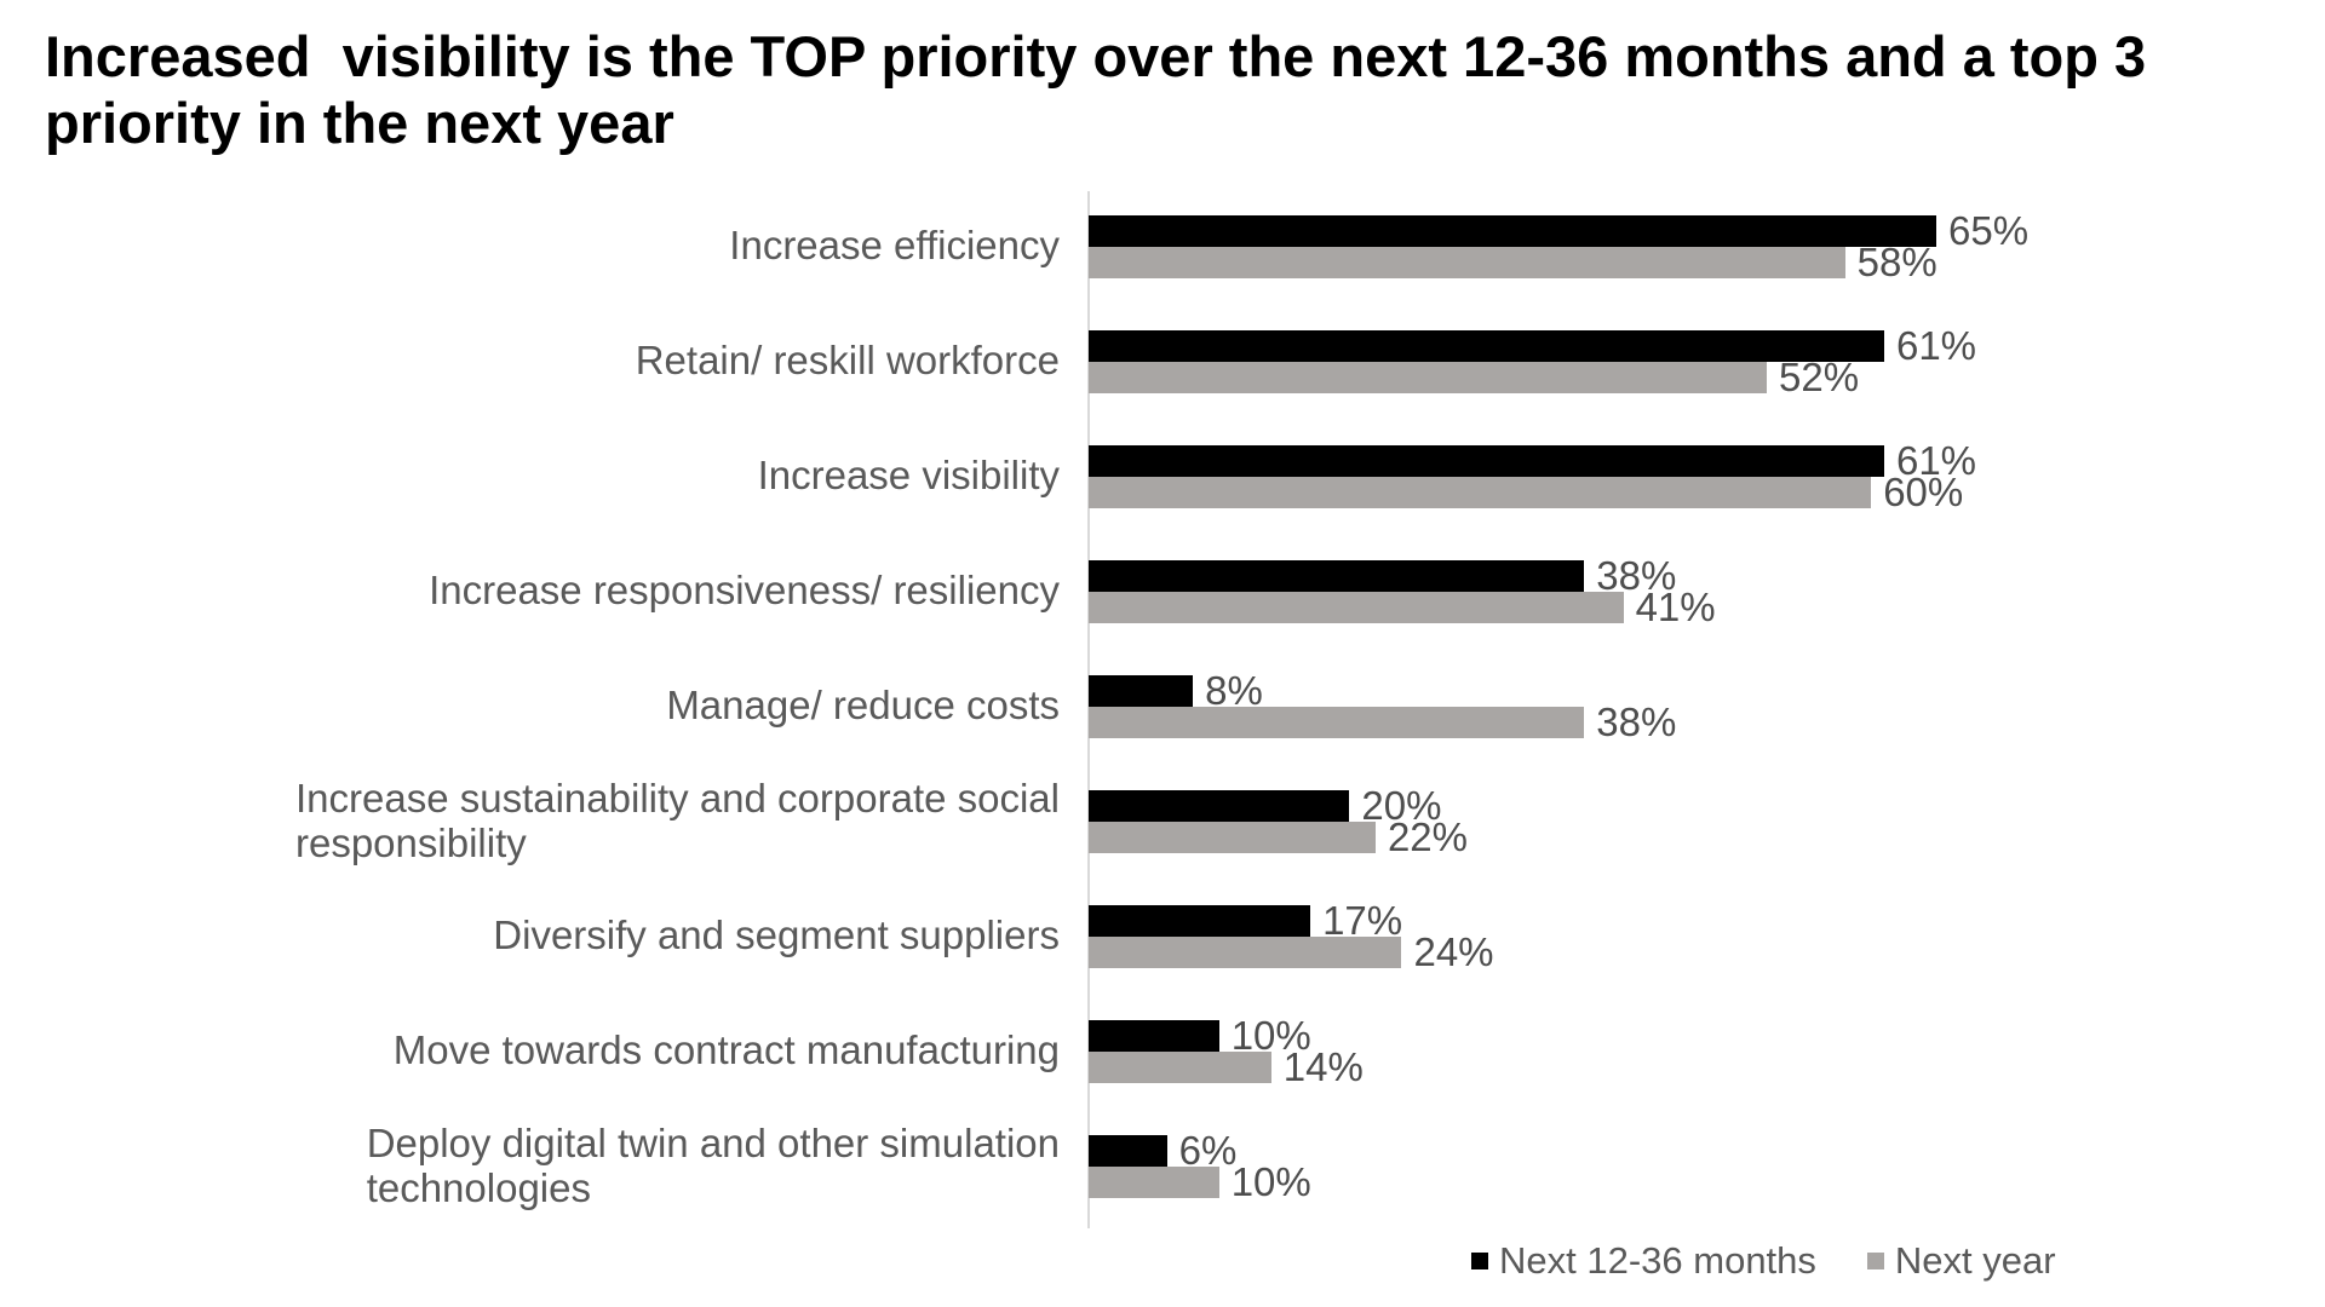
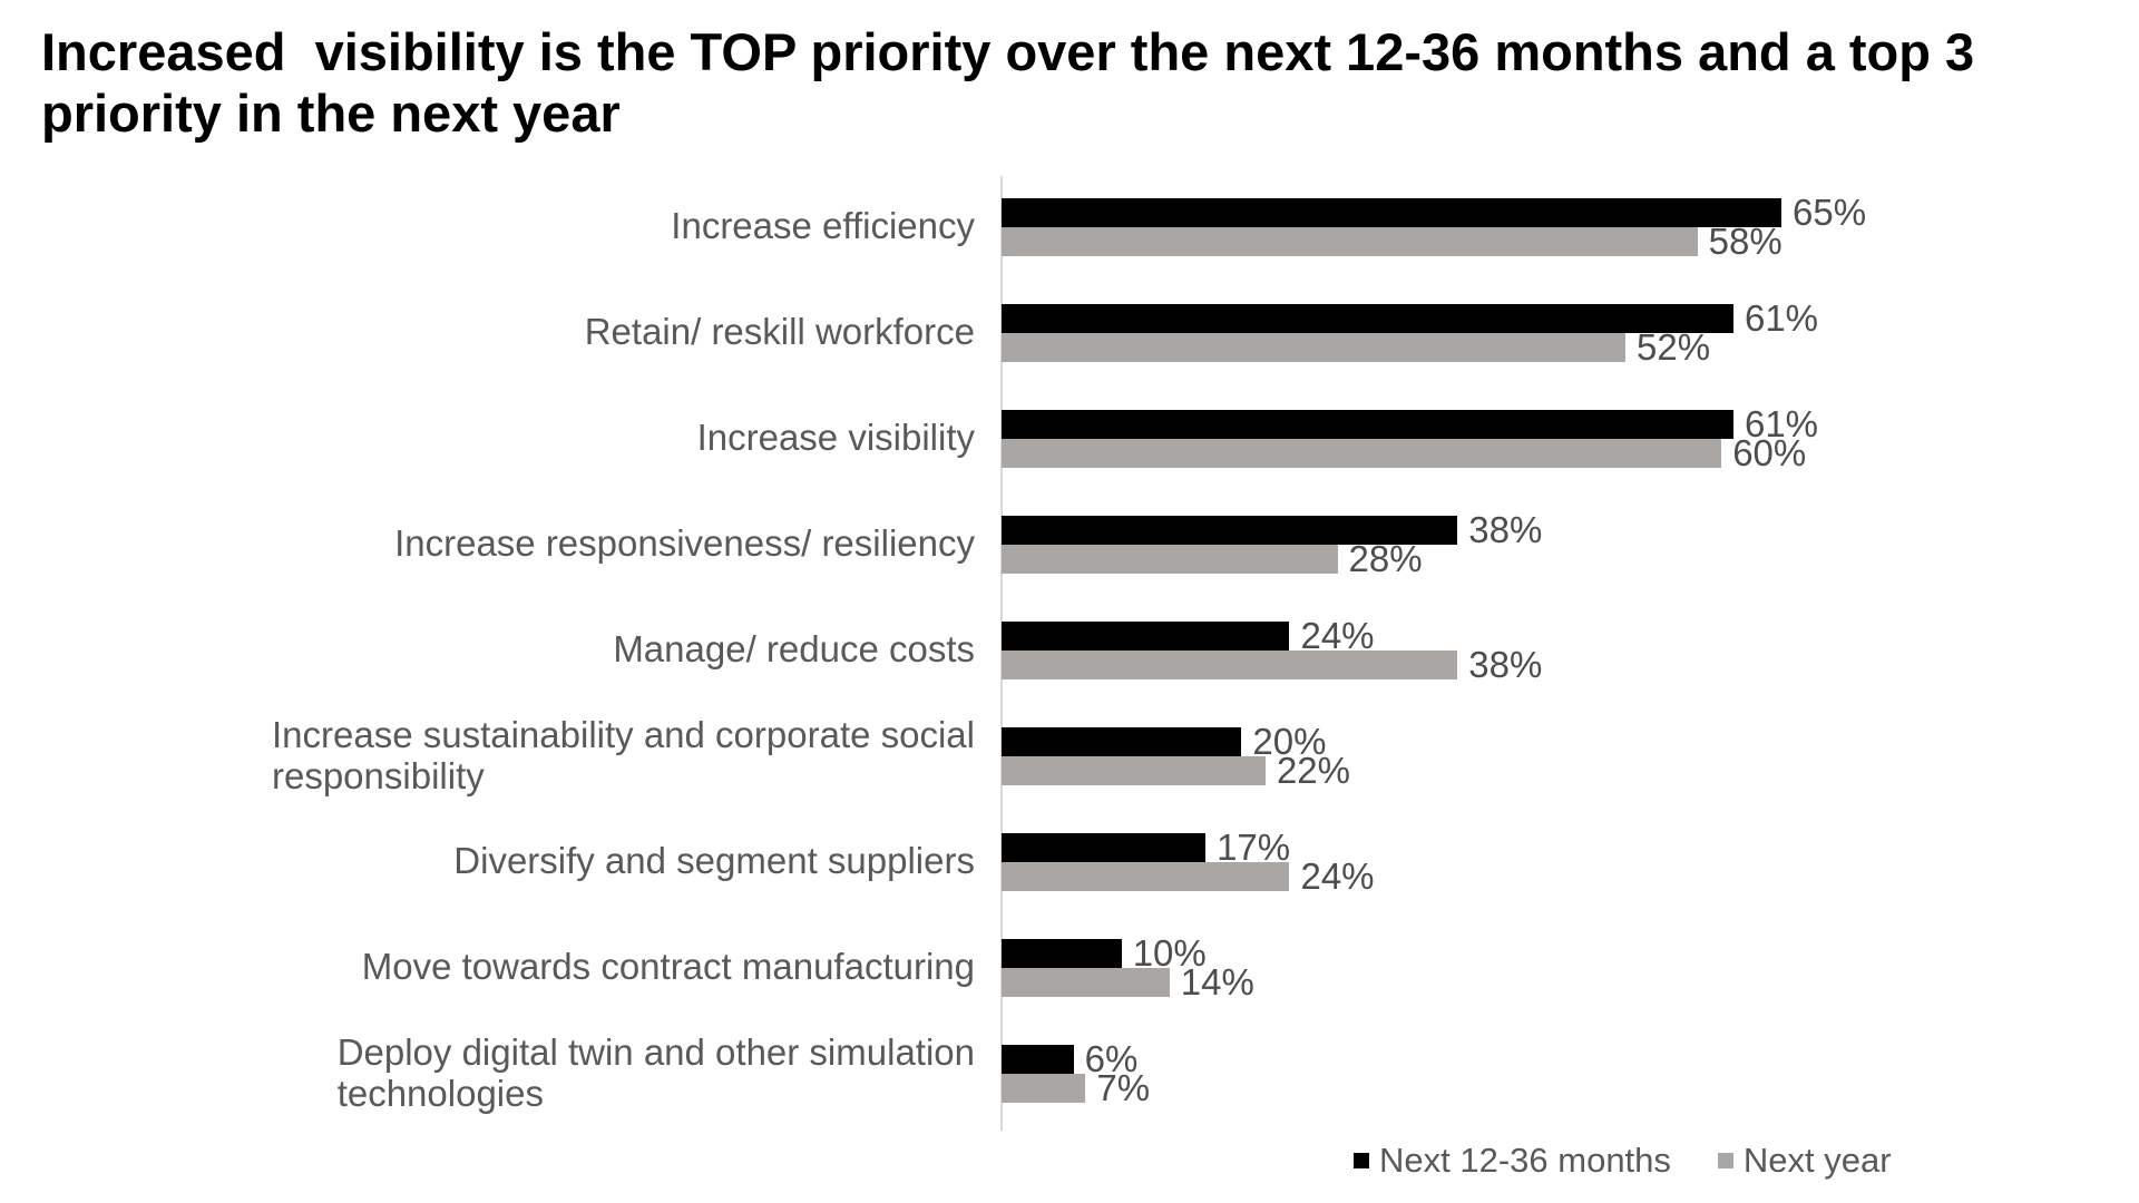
Next year/Increase responsiveness/ resiliency: 41% -> 28%
Next 12-36 months/Manage/ reduce costs: 8% -> 24%
Next year/Deploy digital twin and other simulation technologies: 10% -> 7%
